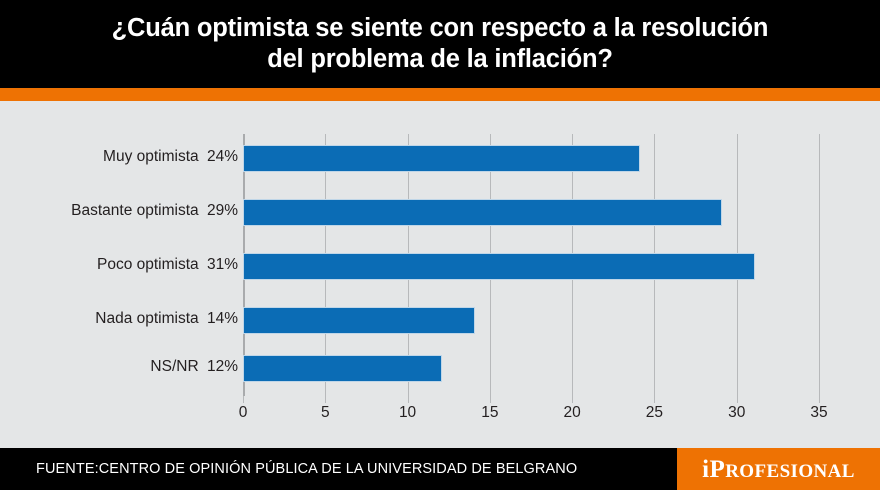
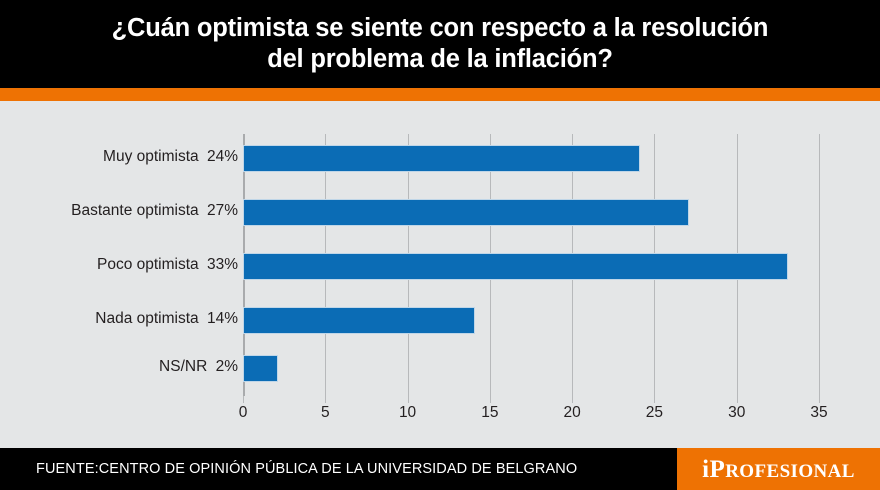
Bastante optimista: 29% -> 27%
Poco optimista: 31% -> 33%
NS/NR: 12% -> 2%
